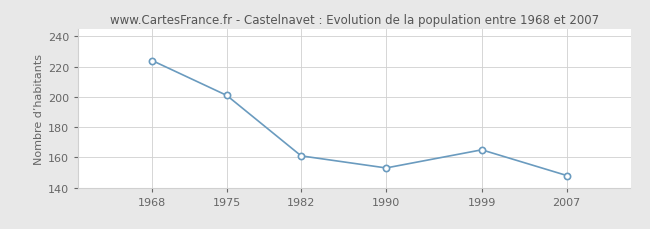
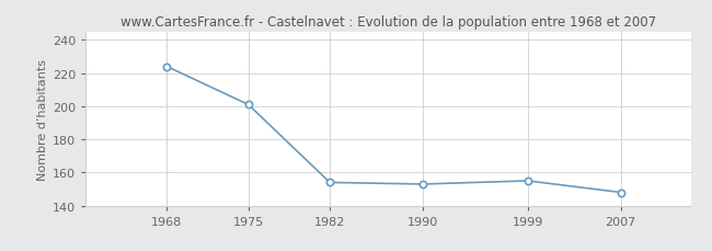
1982: 161 -> 154
1999: 165 -> 155
